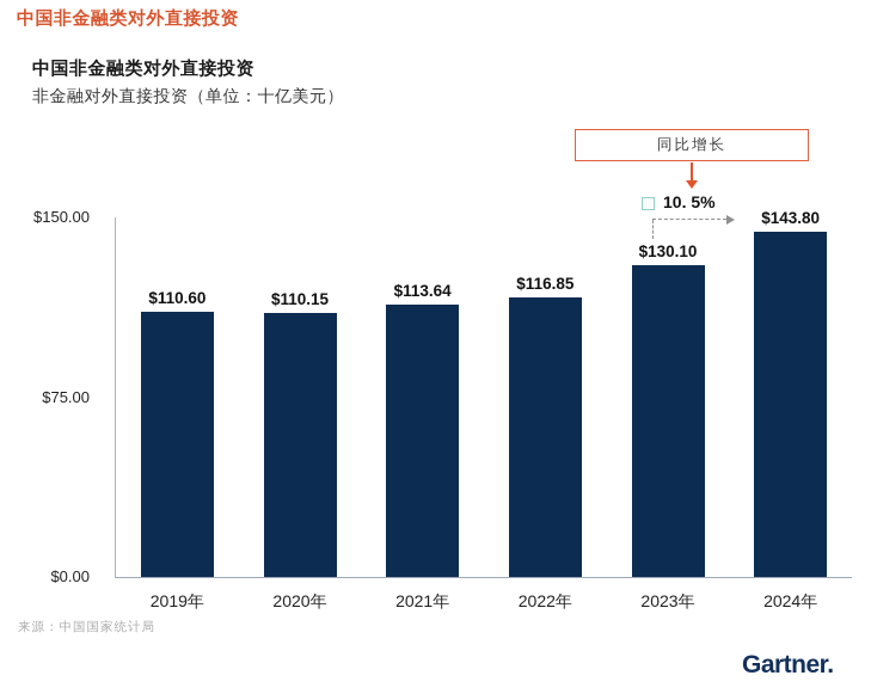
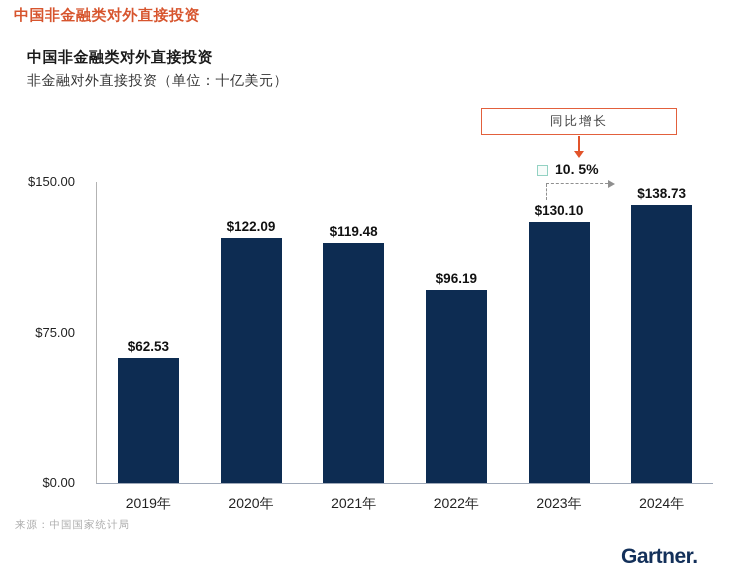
2019年: $110.60 -> $62.53
2020年: $110.15 -> $122.09
2021年: $113.64 -> $119.48
2022年: $116.85 -> $96.19
2024年: $143.80 -> $138.73
